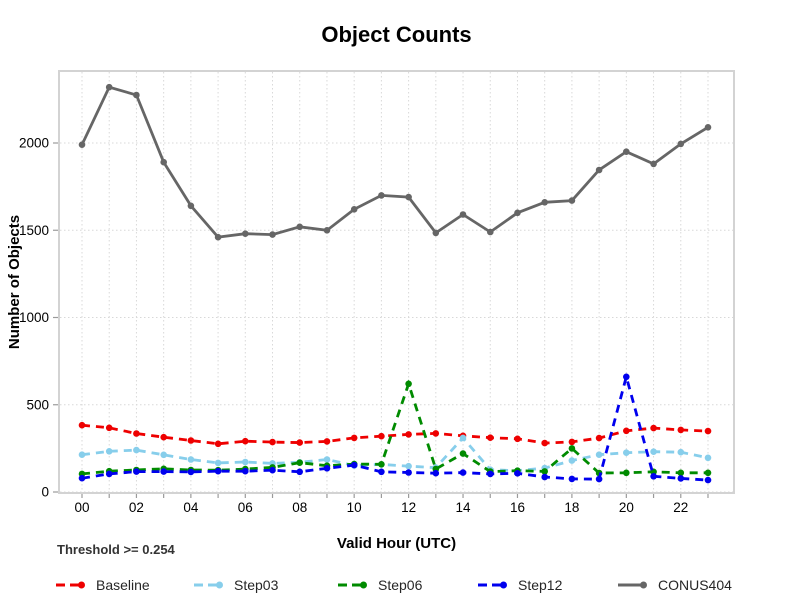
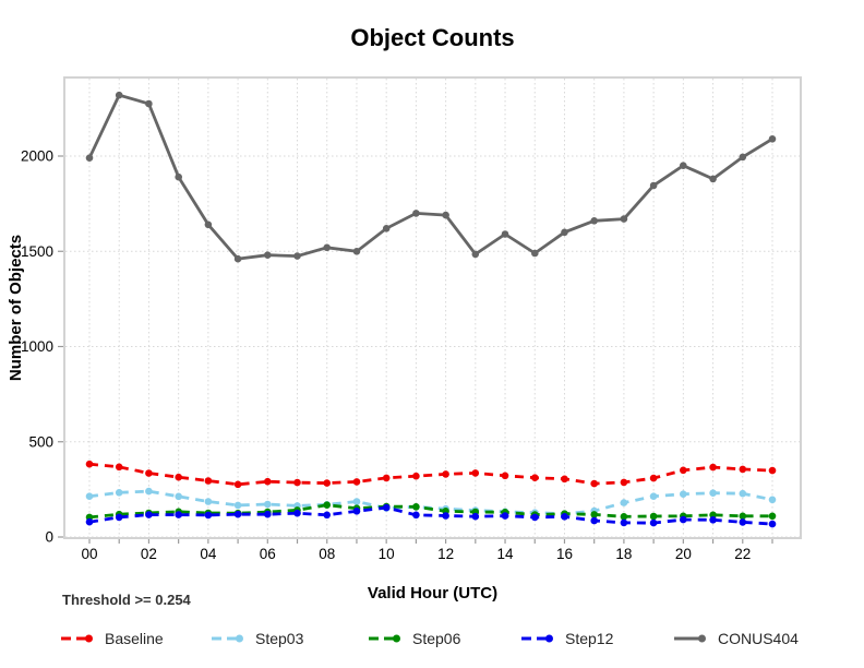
Step06/12: 620 -> 140
Step03/14: 310 -> 130
Step06/14: 220 -> 130
Step06/18: 250 -> 110
Step12/20: 660 -> 90
